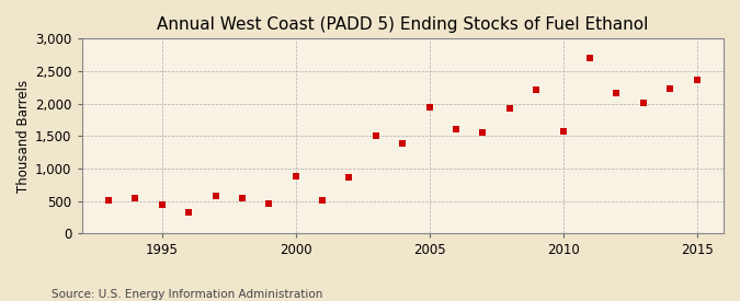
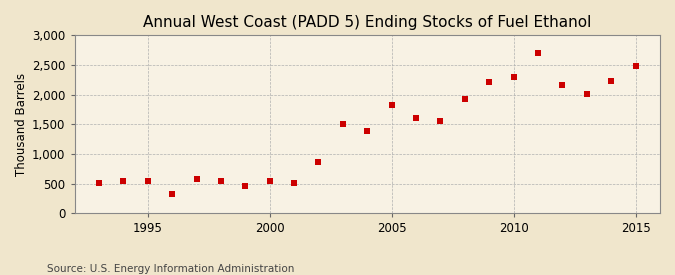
1995: 440 -> 550
2000: 880 -> 540
2005: 1,940 -> 1,820
2010: 1,580 -> 2,290
2015: 2,360 -> 2,490
